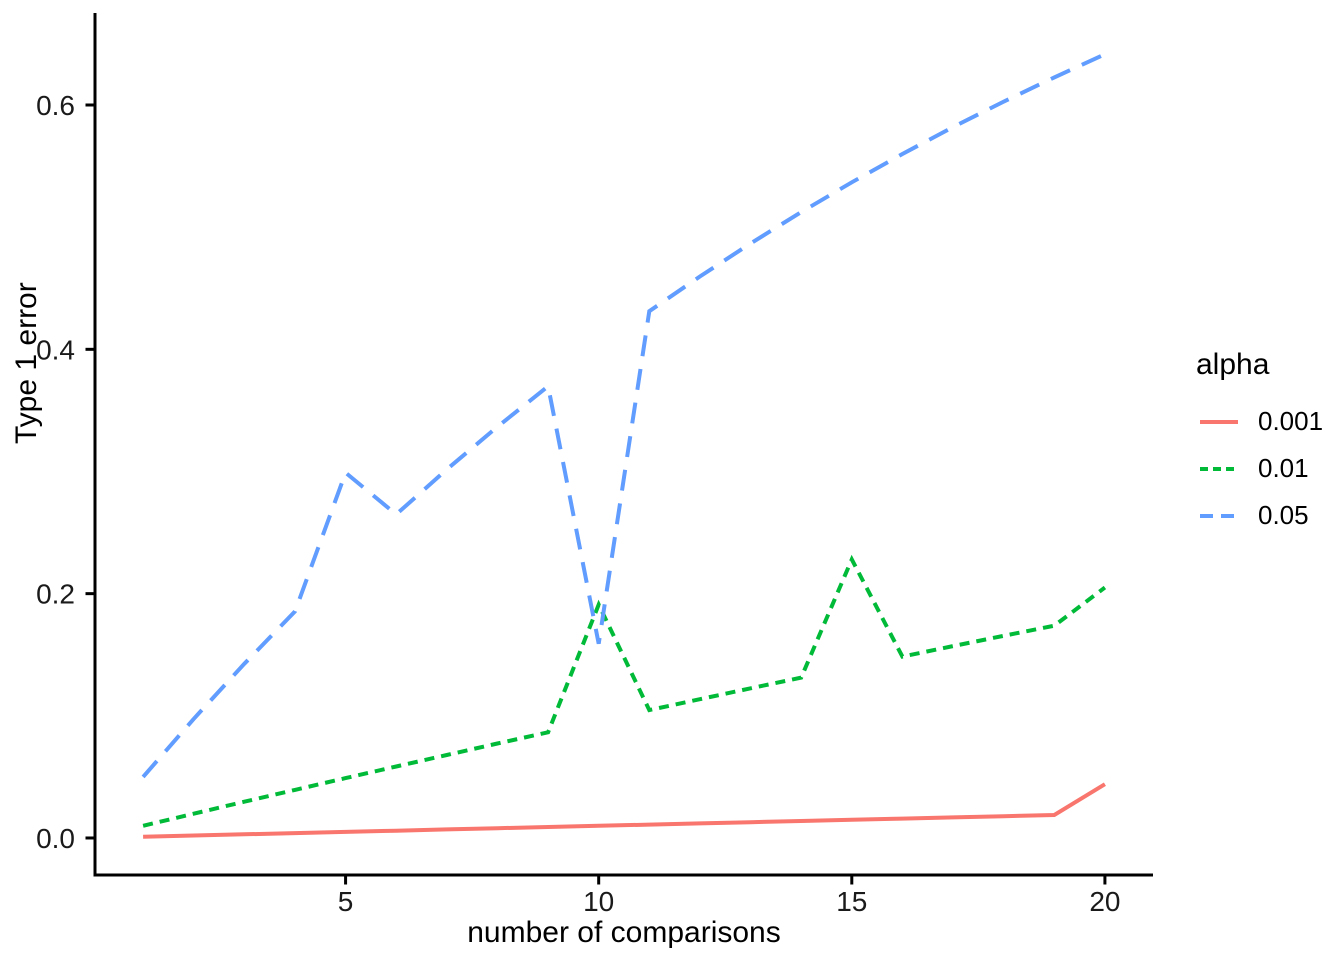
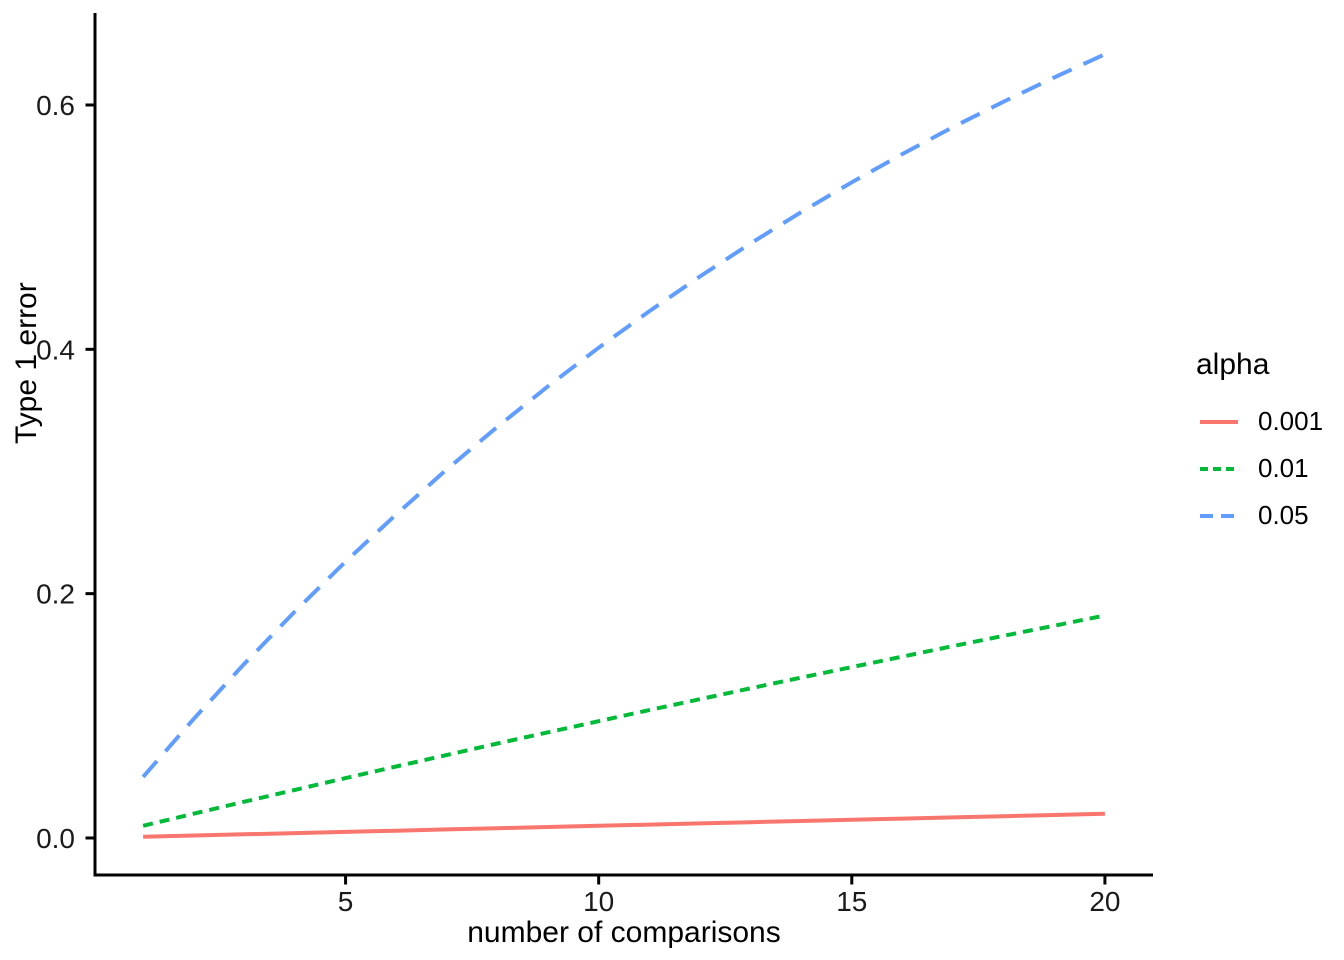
0.05/5: 0.299 -> 0.226
0.01/10: 0.191 -> 0.096
0.05/10: 0.159 -> 0.401
0.01/15: 0.228 -> 0.140
0.001/20: 0.044 -> 0.020
0.01/20: 0.205 -> 0.182
